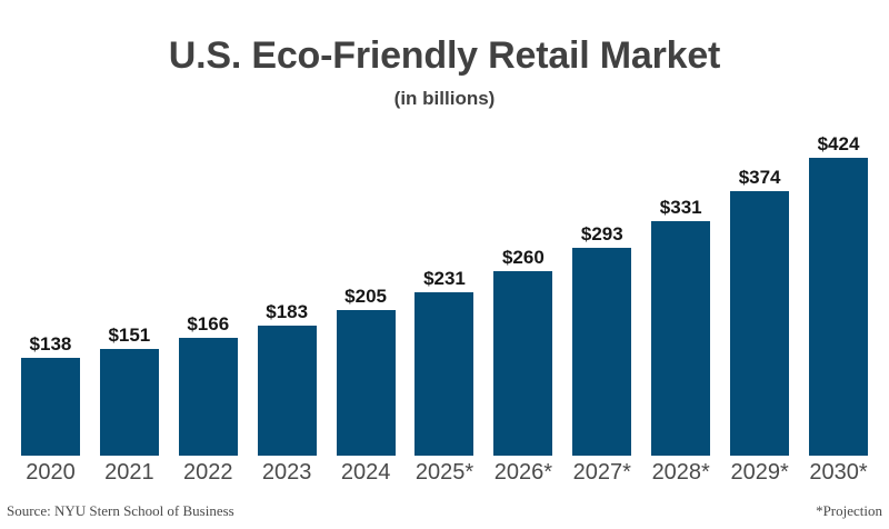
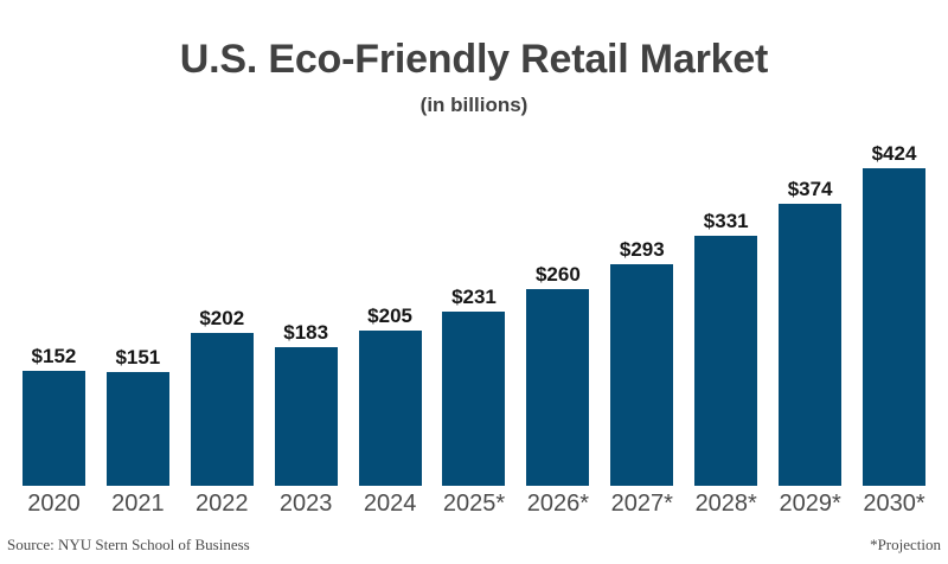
2020: $138 -> $152
2022: $166 -> $202
